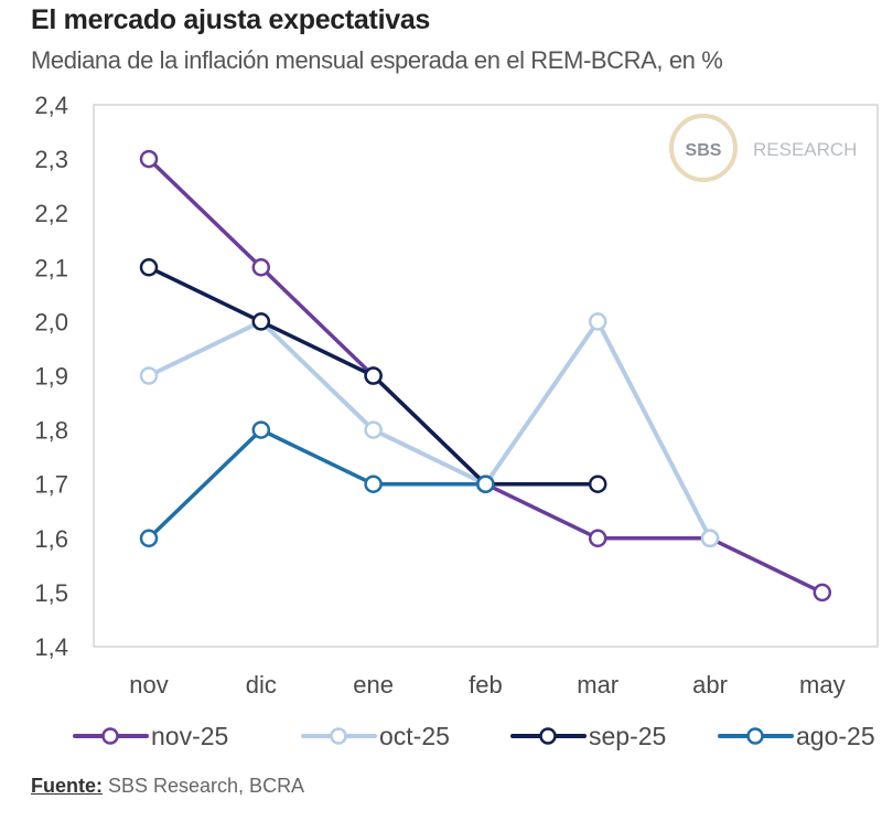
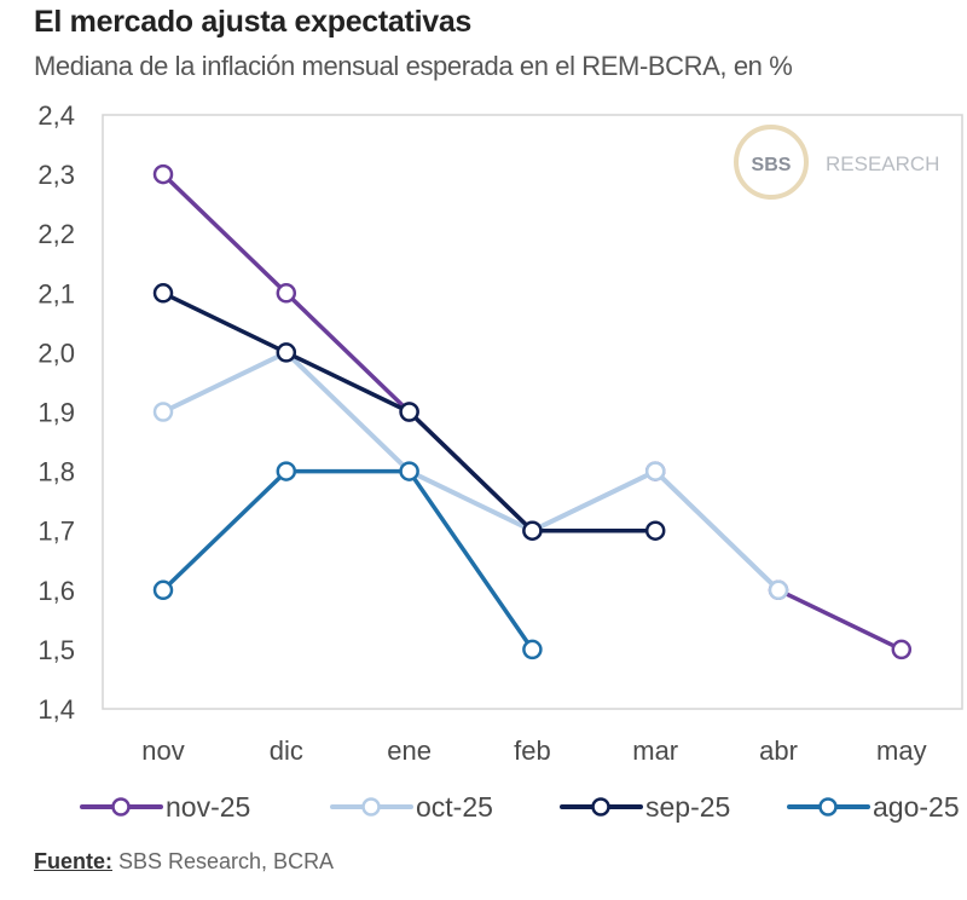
ago-25/ene: 1,7 -> 1,8
ago-25/feb: 1,7 -> 1,5
nov-25/mar: 1,6 -> 1,8
oct-25/mar: 2,0 -> 1,8
